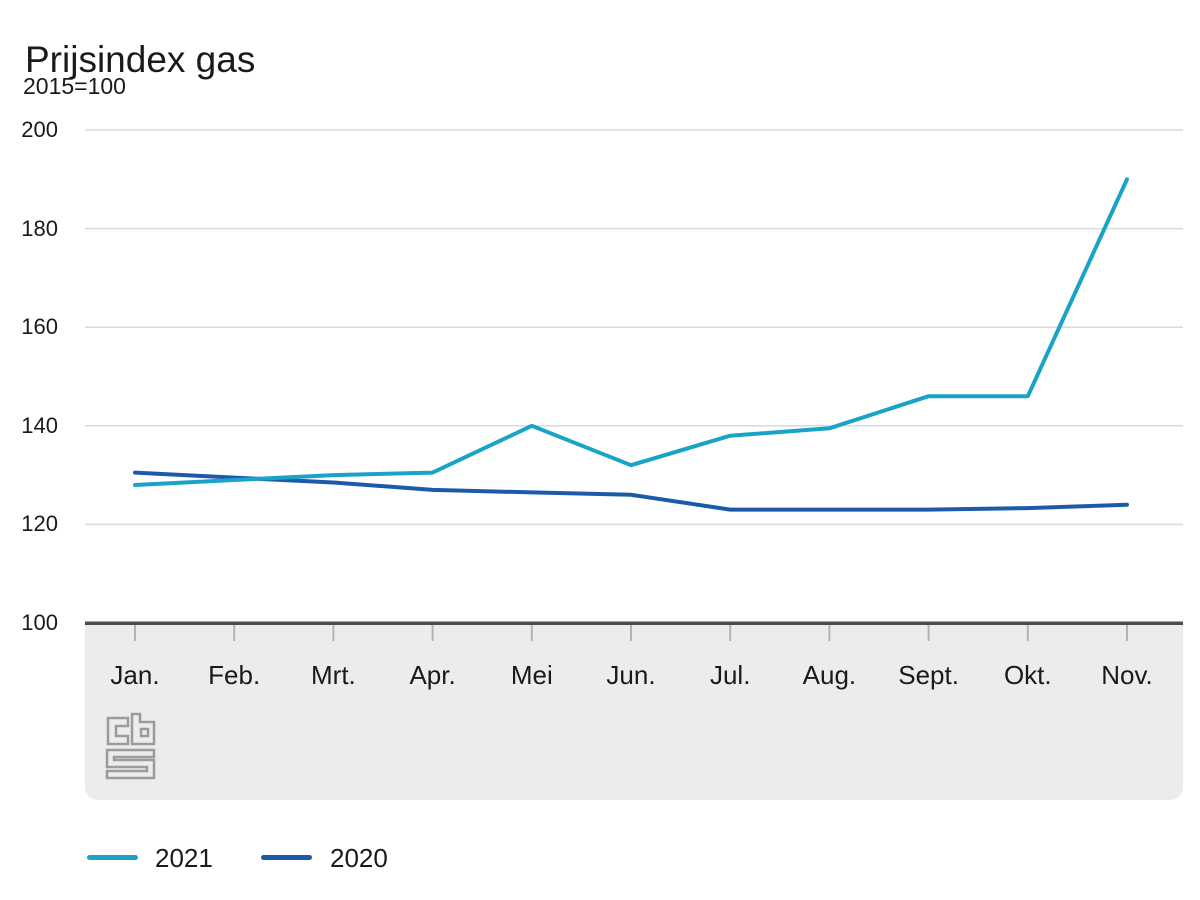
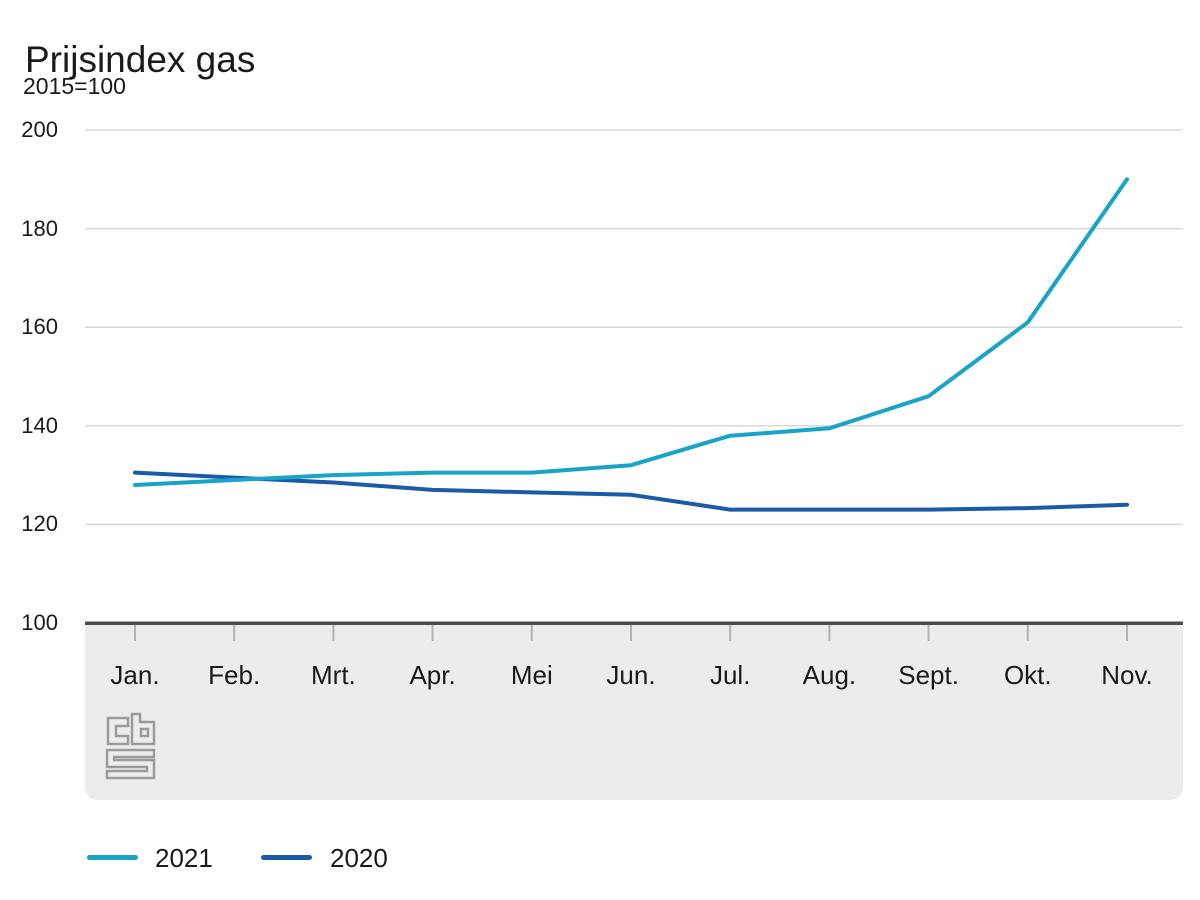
2021/Mei: 140 -> 130
2021/Okt.: 146 -> 161
